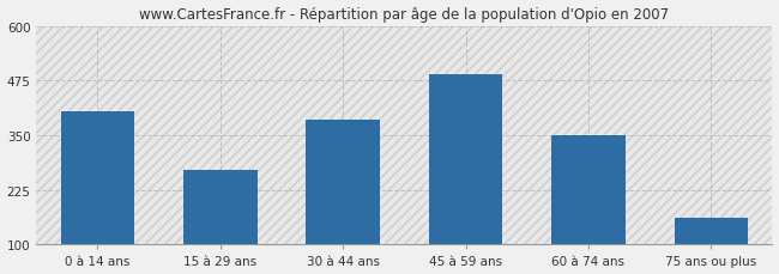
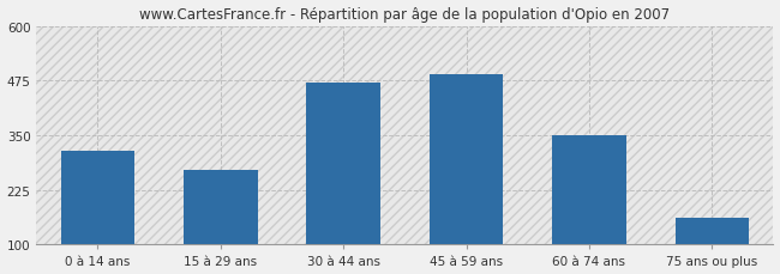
0 à 14 ans: 405 -> 315
30 à 44 ans: 385 -> 470
